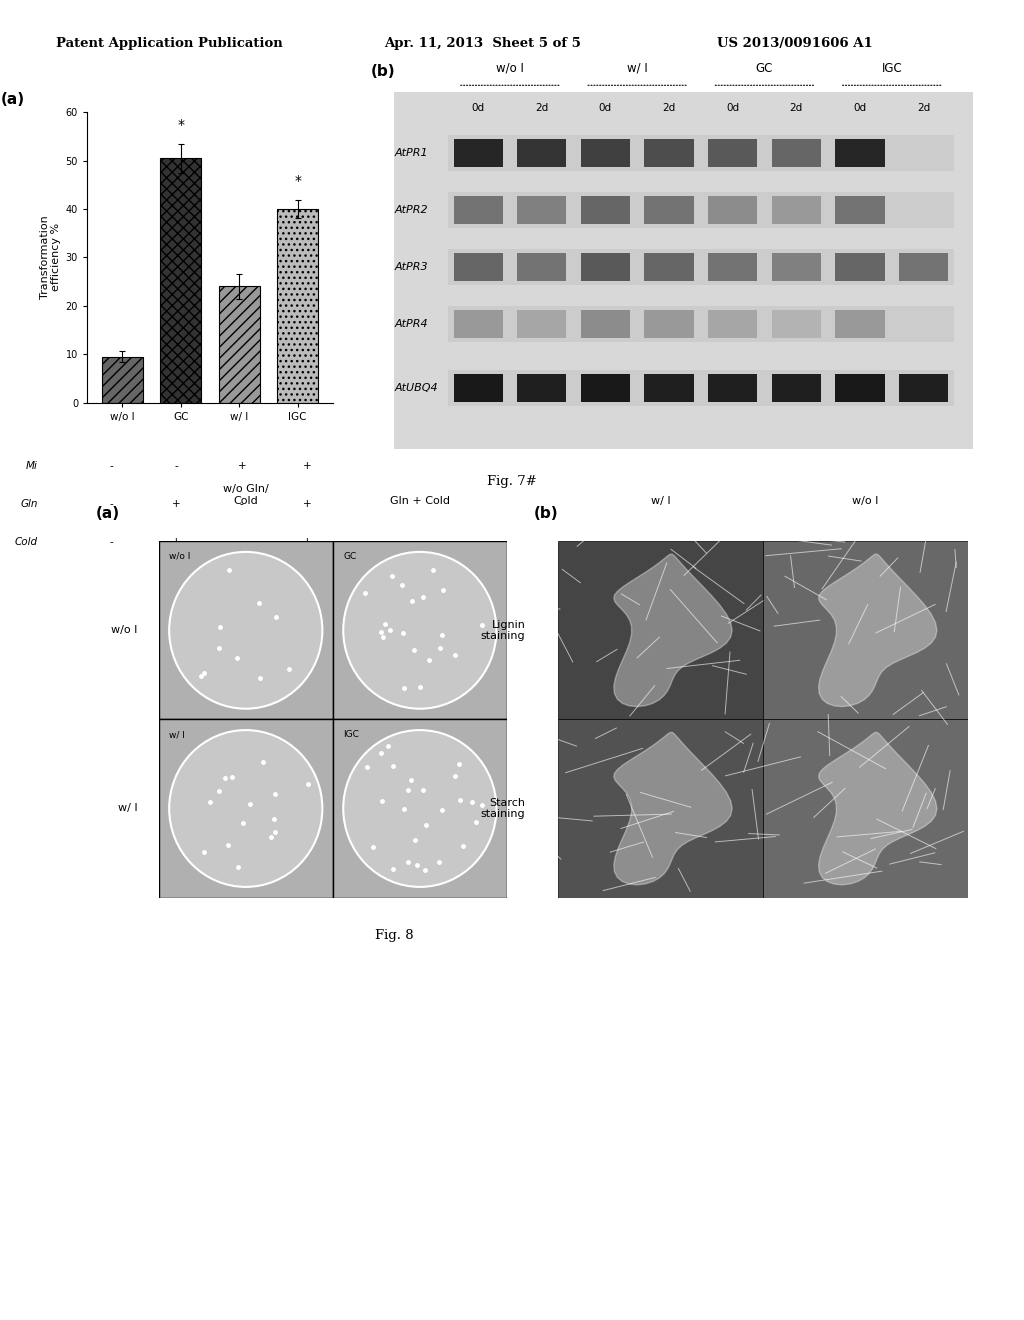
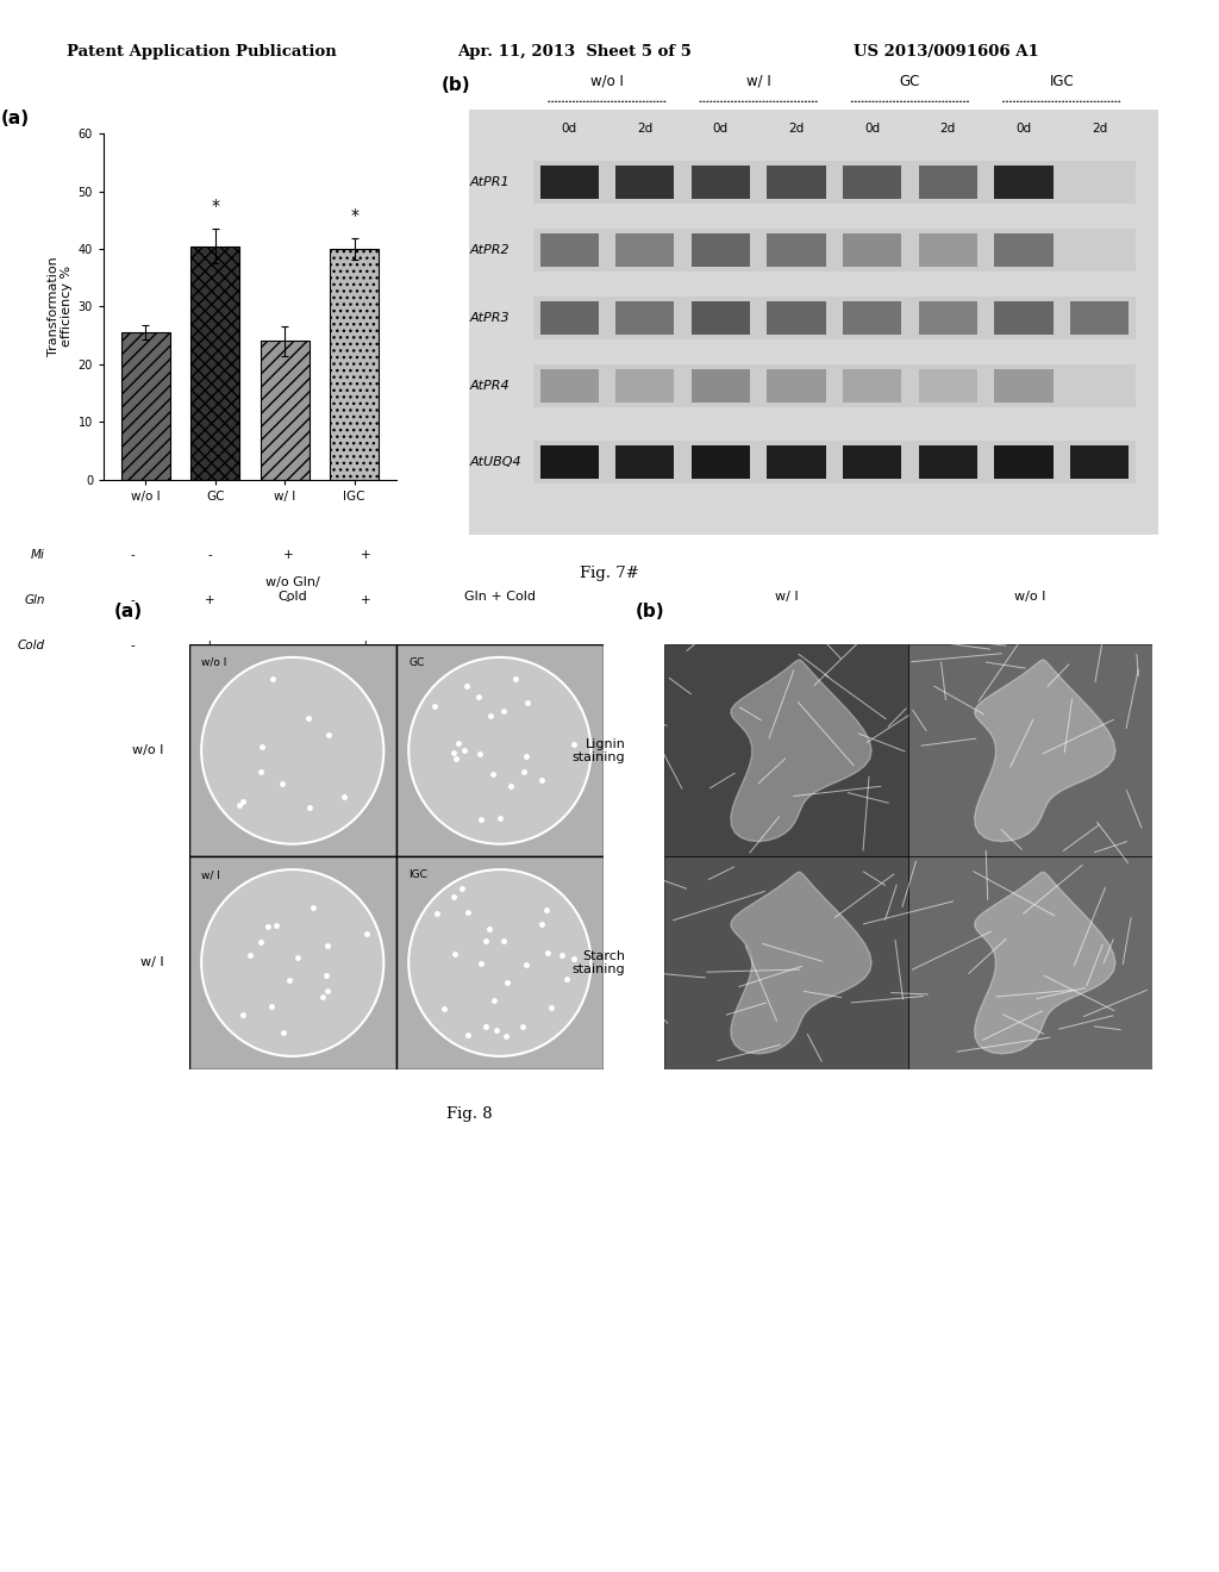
w/o I: 9.5 -> 25.5
GC: 50.5 -> 40.5
